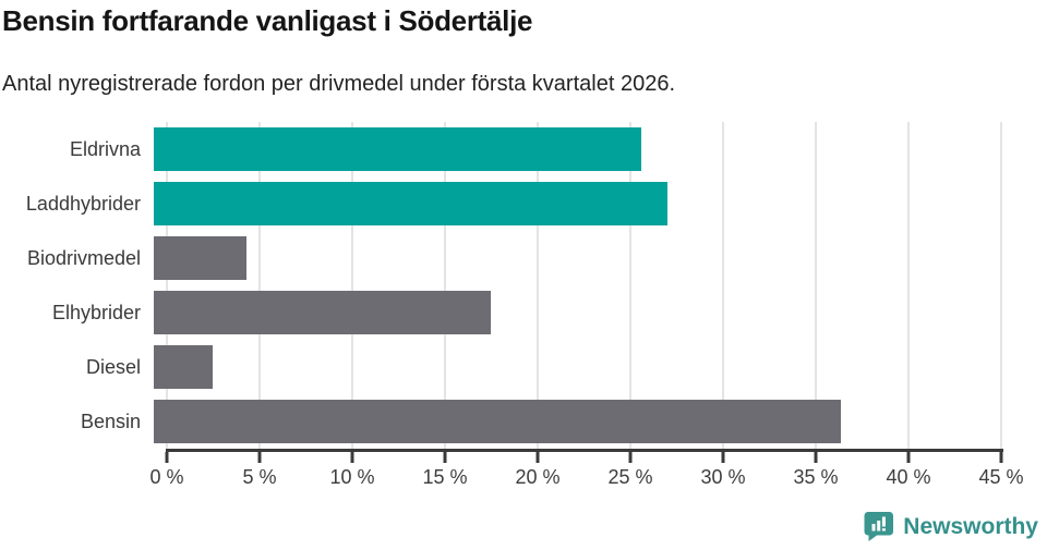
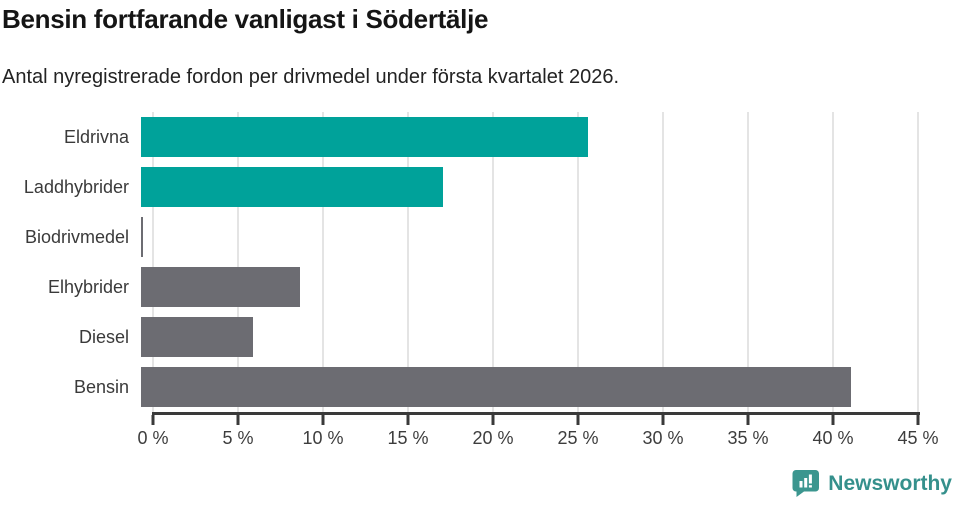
Laddhybrider: 27.3% -> 17.5%
Biodrivmedel: 4.9% -> 0.1%
Elhybrider: 17.9% -> 9.2%
Diesel: 3.1% -> 6.5%
Bensin: 36.5% -> 41.1%
